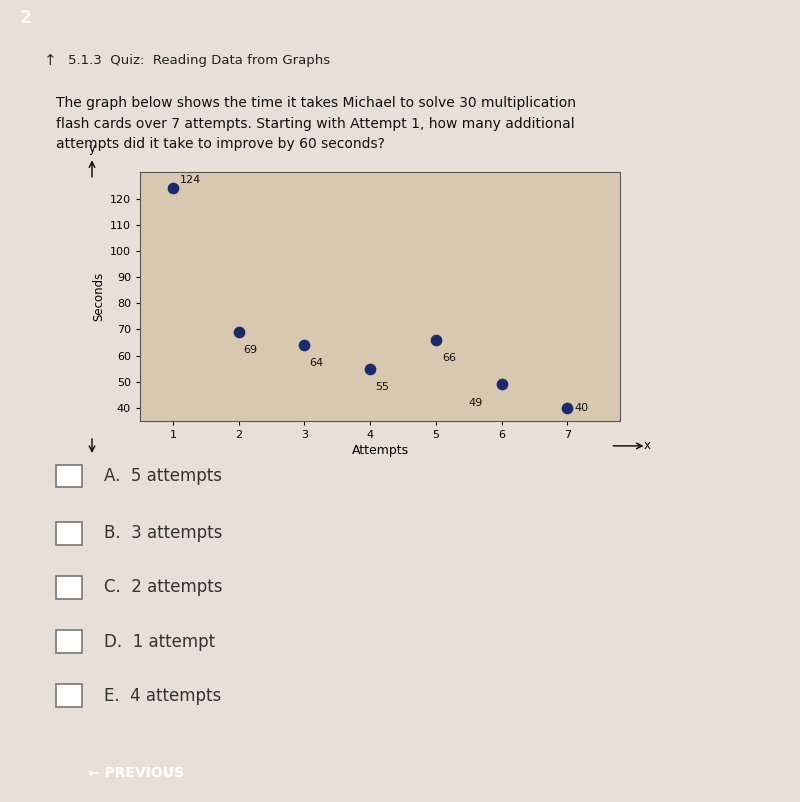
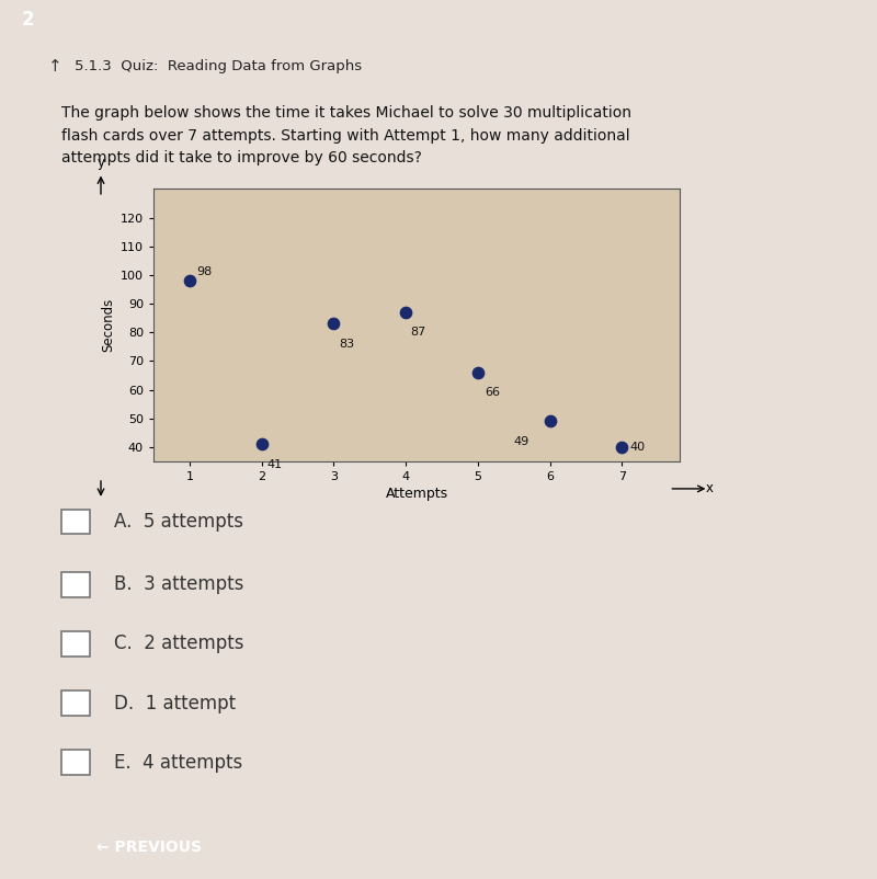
1: 124 -> 98
2: 69 -> 41
3: 64 -> 83
4: 55 -> 87
